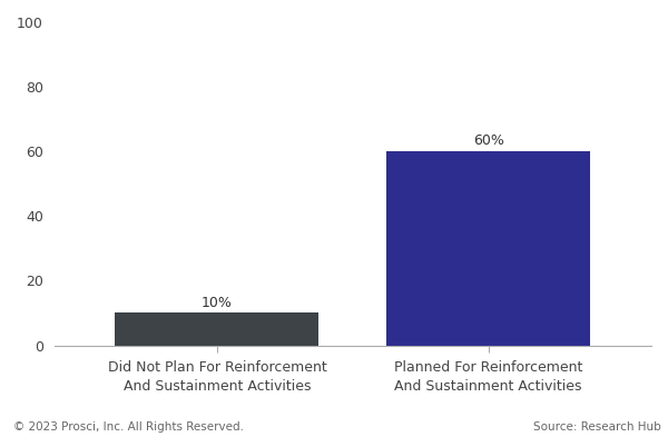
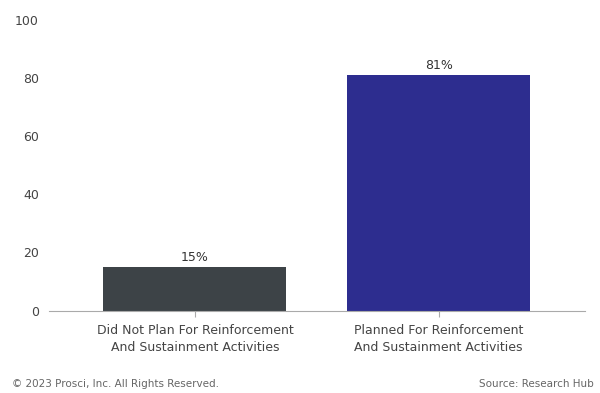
Did Not Plan For Reinforcement And Sustainment Activities: 10% -> 15%
Planned For Reinforcement And Sustainment Activities: 60% -> 81%
